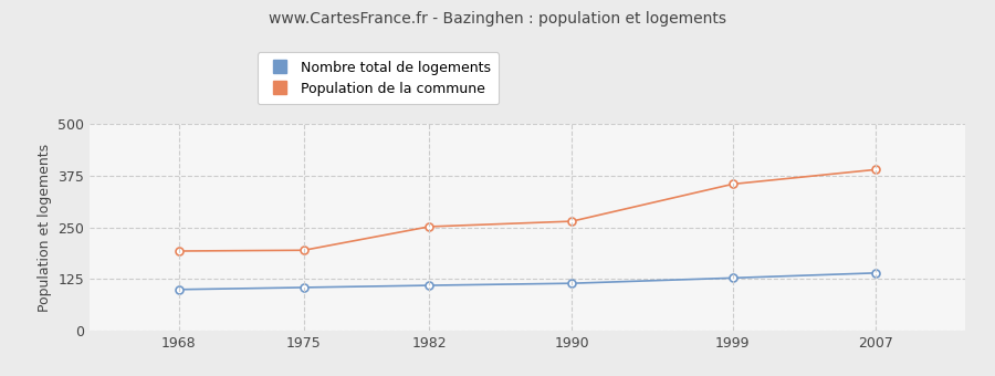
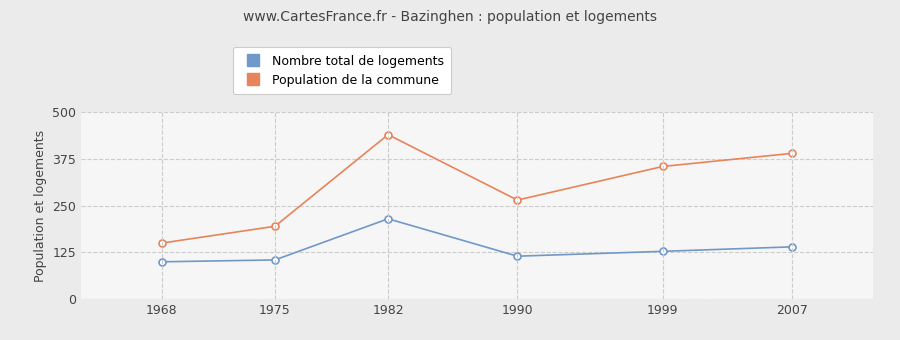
Population de la commune/1968: 193 -> 150
Nombre total de logements/1982: 110 -> 215
Population de la commune/1982: 252 -> 440
